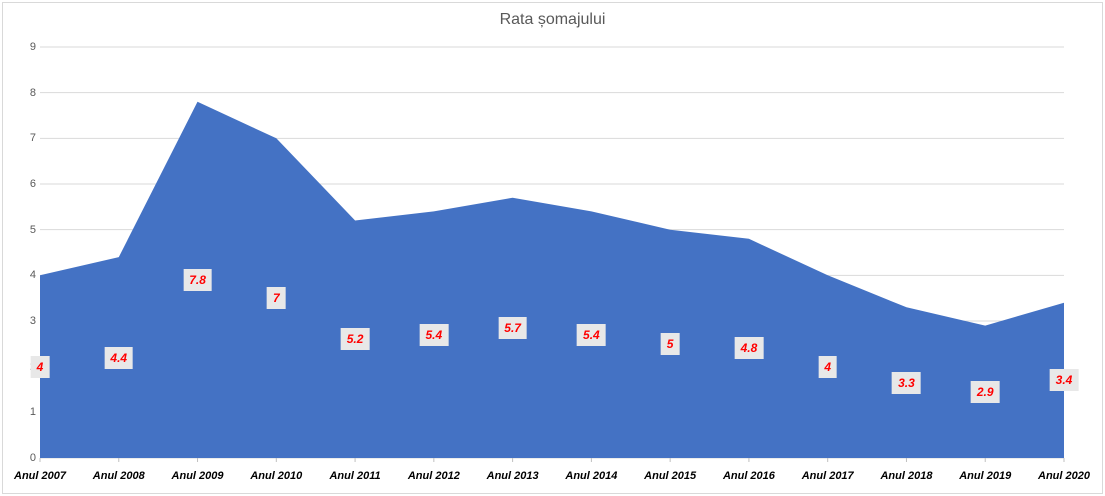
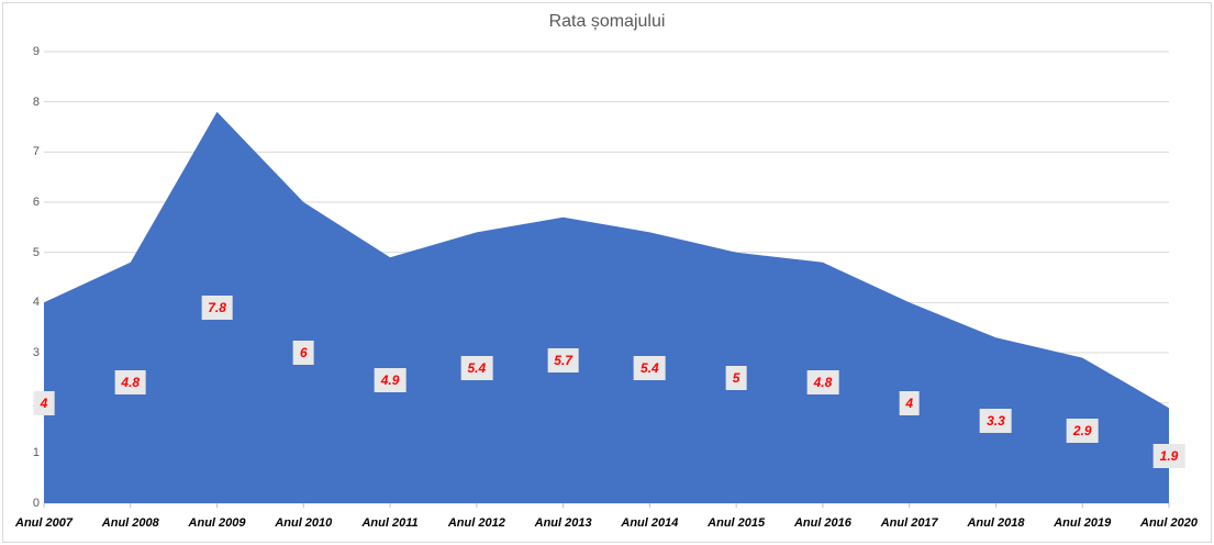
Anul 2008: 4.4 -> 4.8
Anul 2010: 7 -> 6
Anul 2011: 5.2 -> 4.9
Anul 2020: 3.4 -> 1.9
